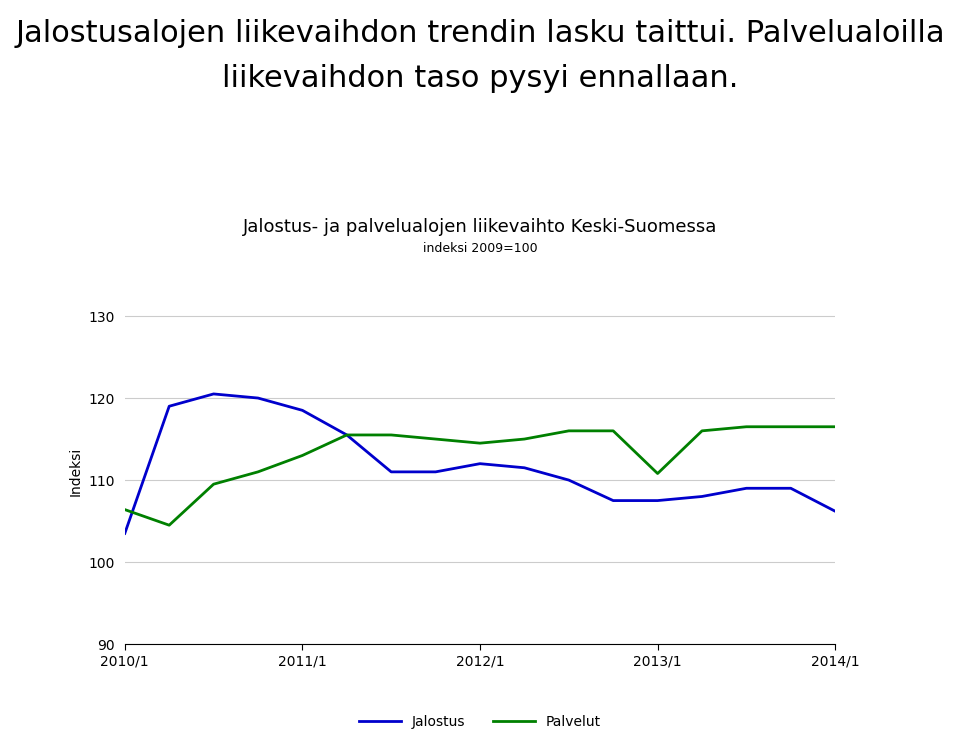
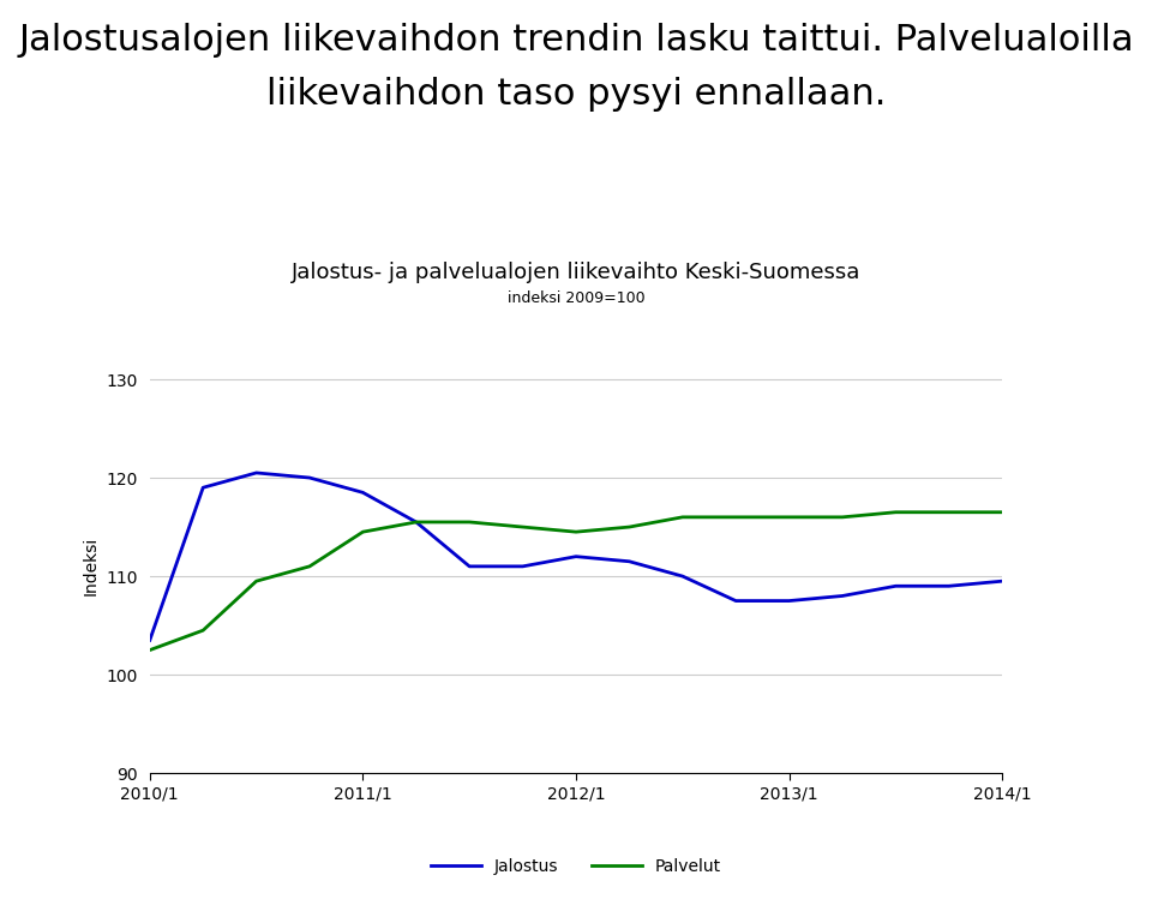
Palvelut/2010/1: 106.4 -> 102.5
Palvelut/2011/1: 113.0 -> 114.5
Palvelut/2013/1: 110.8 -> 116.0
Jalostus/2014/1: 106.2 -> 109.5
